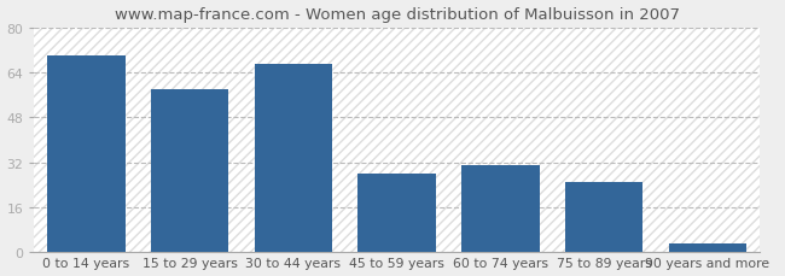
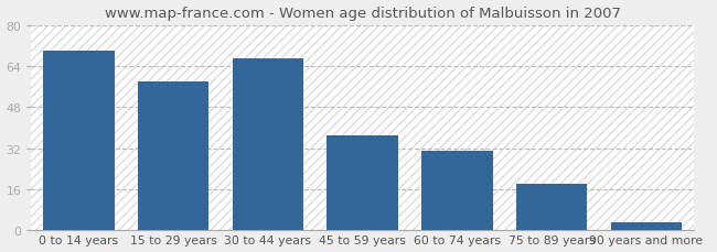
45 to 59 years: 28 -> 37
75 to 89 years: 25 -> 18
